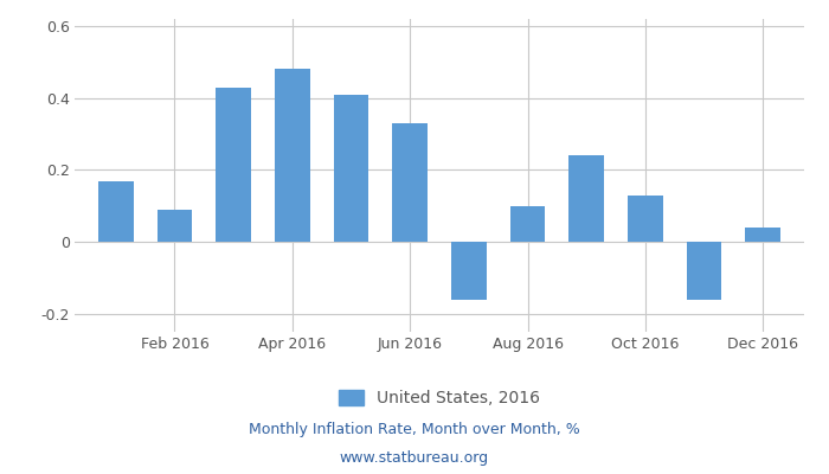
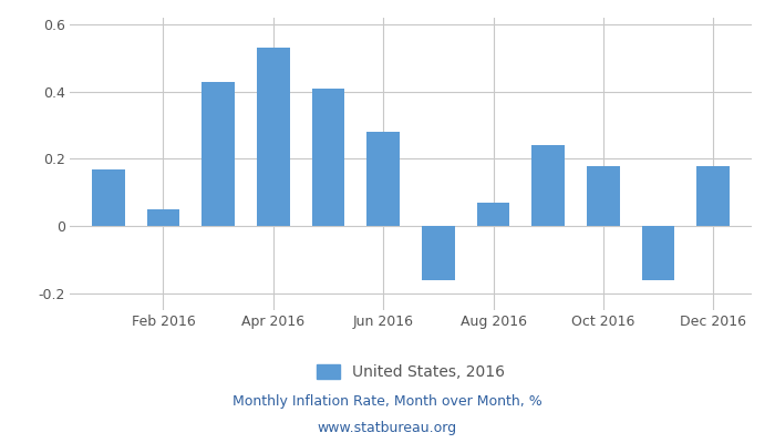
Feb 2016: 0.09 -> 0.05
Apr 2016: 0.48 -> 0.53
Jun 2016: 0.33 -> 0.28
Aug 2016: 0.10 -> 0.07
Oct 2016: 0.13 -> 0.18
Dec 2016: 0.04 -> 0.18
